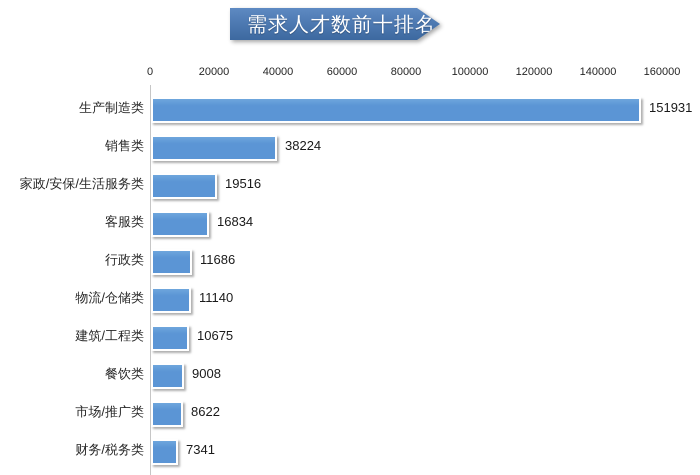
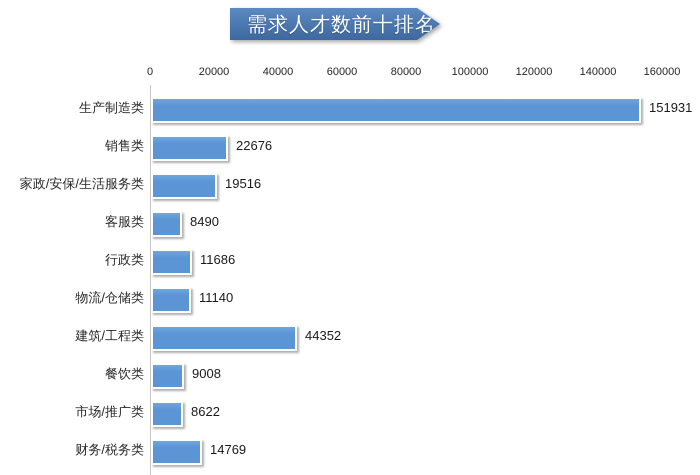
销售类: 38224 -> 22676
客服类: 16834 -> 8490
建筑/工程类: 10675 -> 44352
财务/税务类: 7341 -> 14769
